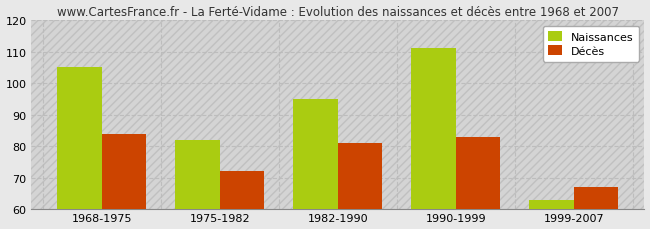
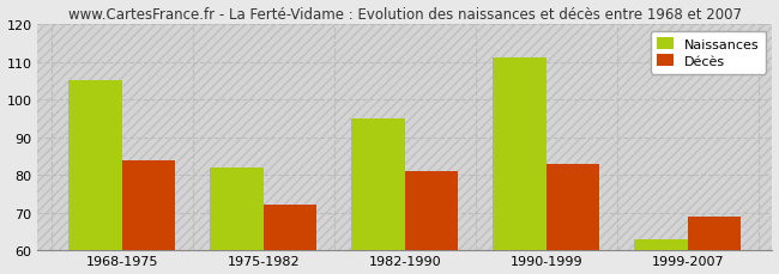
Décès/1999-2007: 67 -> 69
